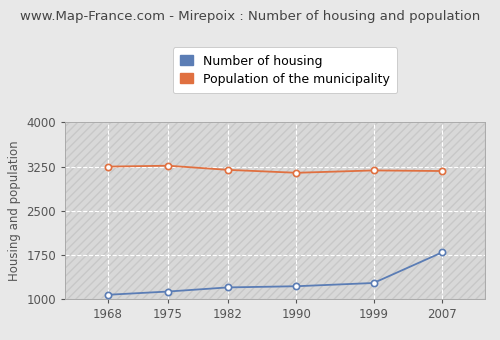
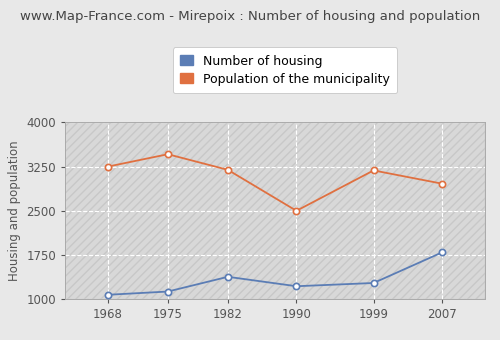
Population of the municipality/1975: 3260 -> 3460
Number of housing/1982: 1200 -> 1380
Population of the municipality/1990: 3140 -> 2500
Population of the municipality/2007: 3180 -> 2960
